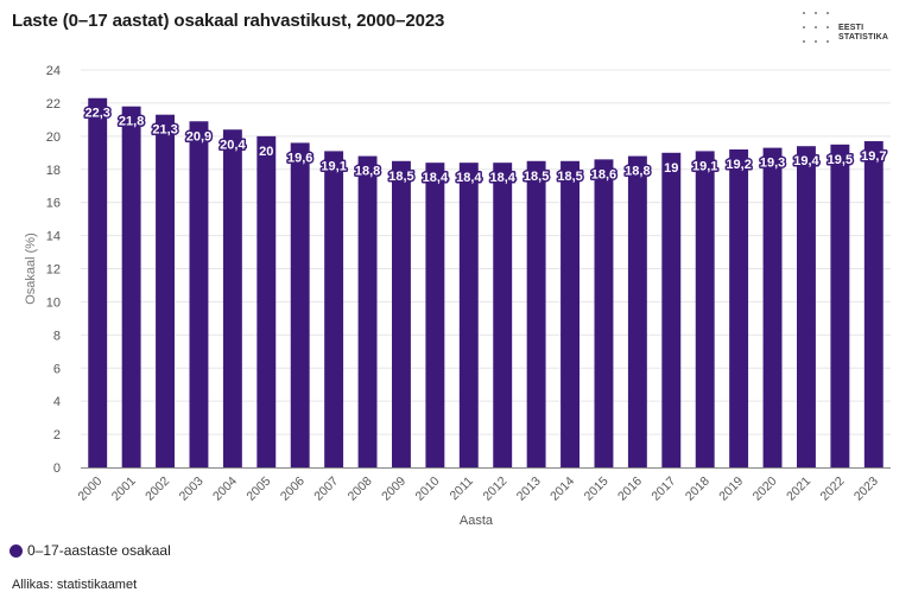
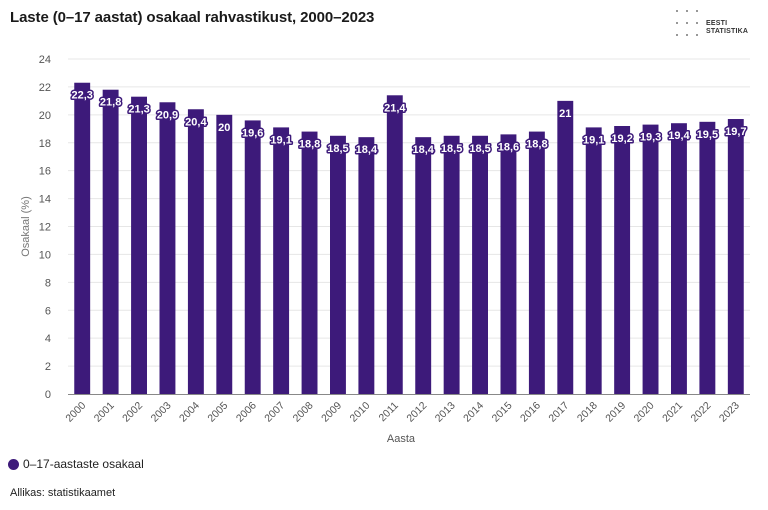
2011: 18,4 -> 21,4
2017: 19 -> 21
